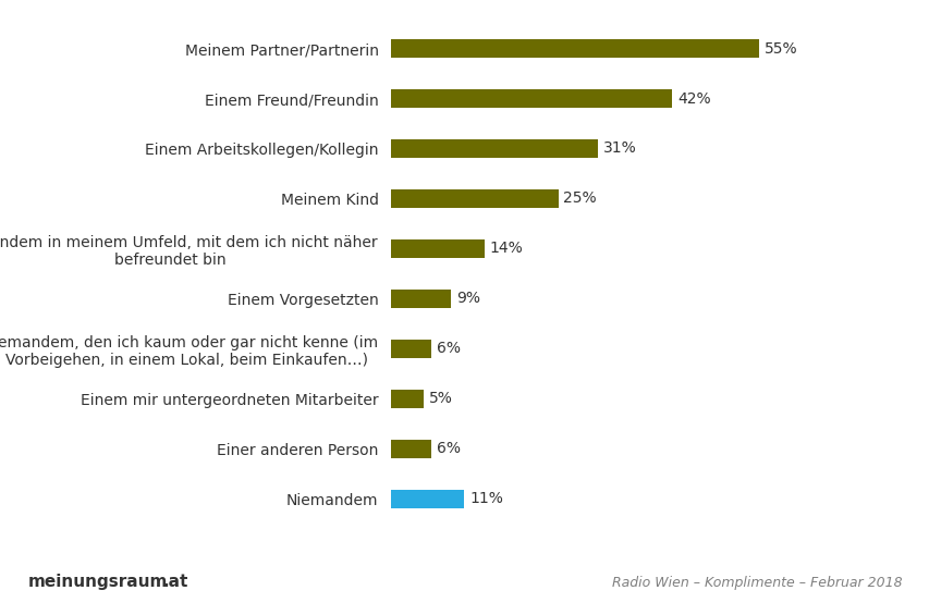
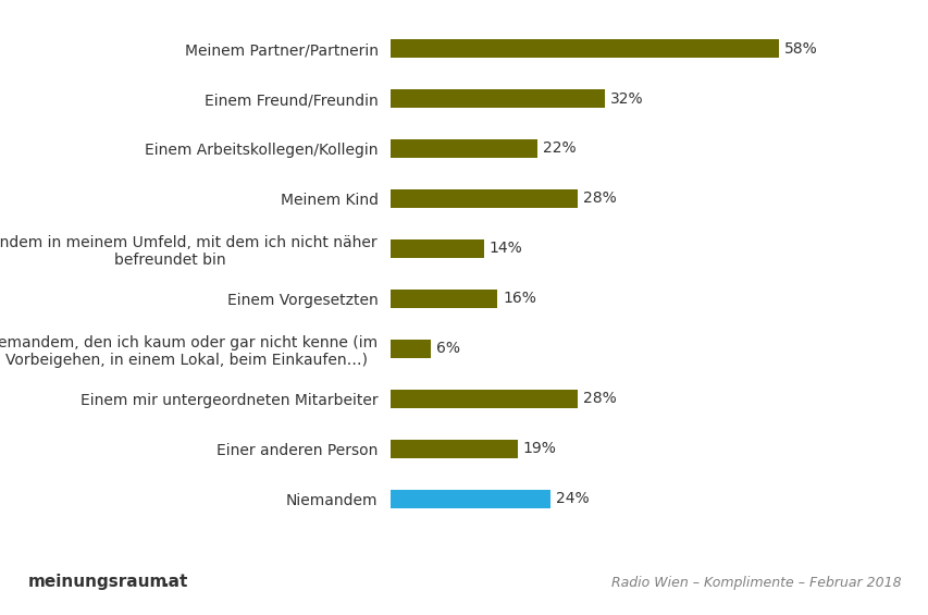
Meinem Partner/Partnerin: 55% -> 58%
Einem Freund/Freundin: 42% -> 32%
Einem Arbeitskollegen/Kollegin: 31% -> 22%
Meinem Kind: 25% -> 28%
Einem Vorgesetzten: 9% -> 16%
Einem mir untergeordneten Mitarbeiter: 5% -> 28%
Einer anderen Person: 6% -> 19%
Niemandem: 11% -> 24%
